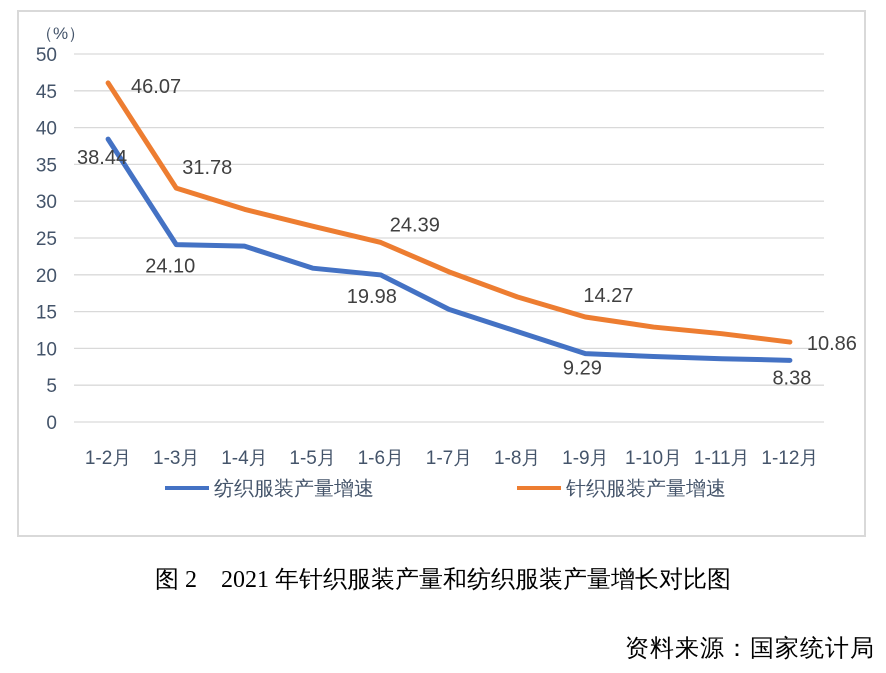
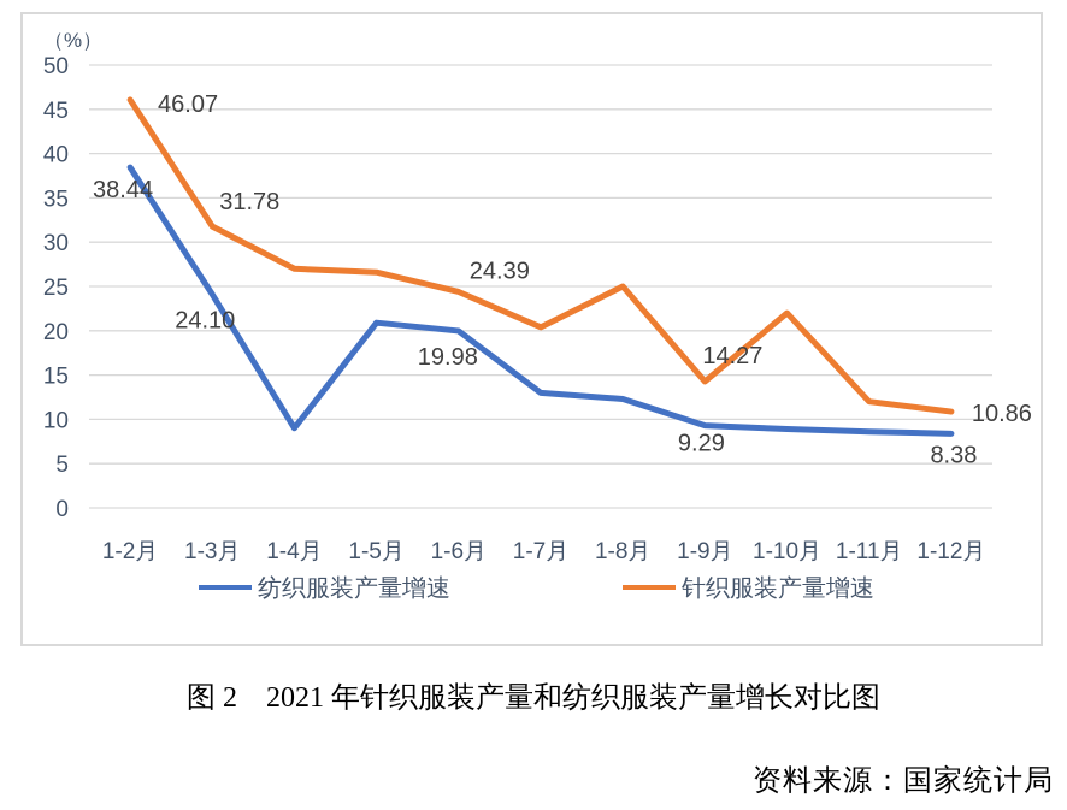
纺织服装产量增速/1-4月: 24 -> 9
针织服装产量增速/1-4月: 29 -> 27
纺织服装产量增速/1-7月: 15 -> 13
针织服装产量增速/1-8月: 17 -> 25
针织服装产量增速/1-10月: 13 -> 22
